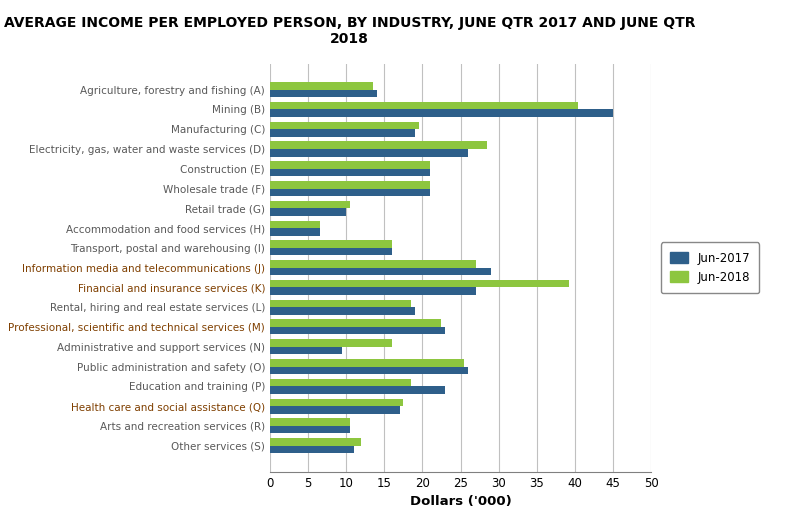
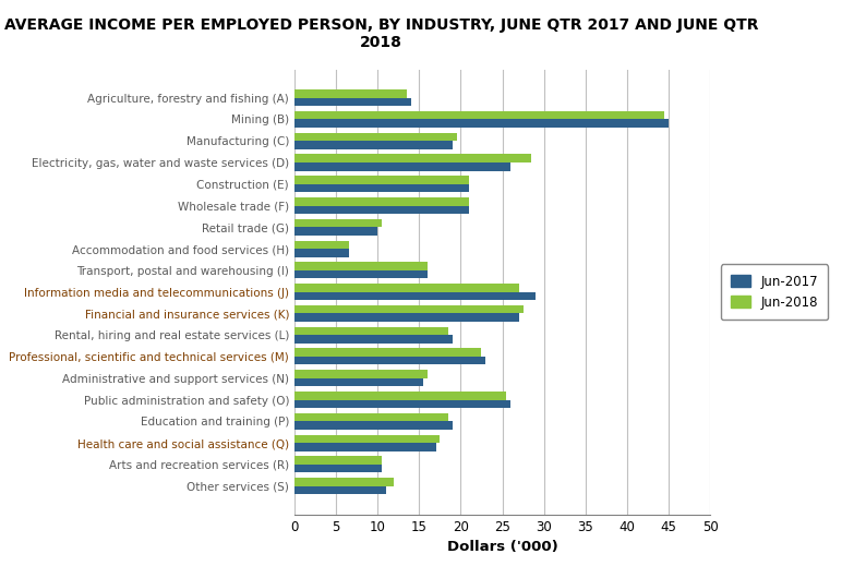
Jun-2018/Mining (B): 40.4 -> 44.5
Jun-2018/Financial and insurance services (K): 39.2 -> 27.5
Jun-2017/Administrative and support services (N): 9.4 -> 15.5
Jun-2017/Education and training (P): 23.0 -> 19.0
